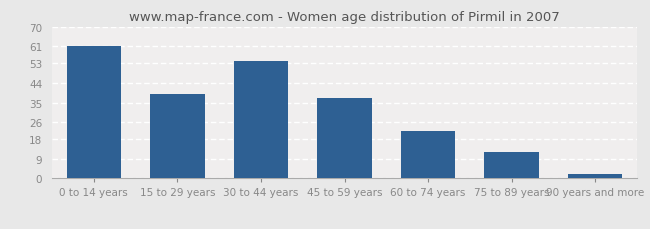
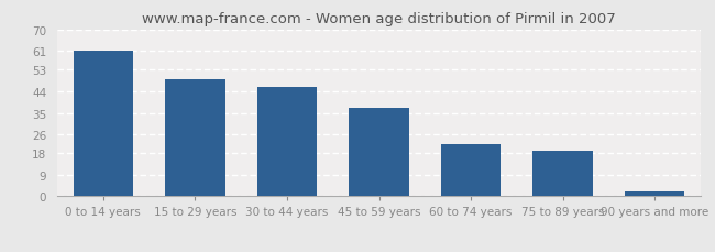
15 to 29 years: 39 -> 49
30 to 44 years: 54 -> 46
75 to 89 years: 12 -> 19
